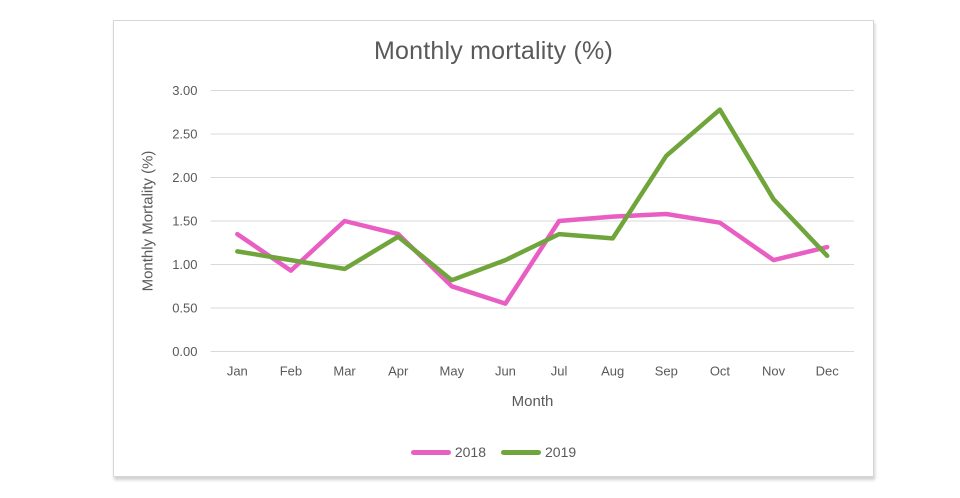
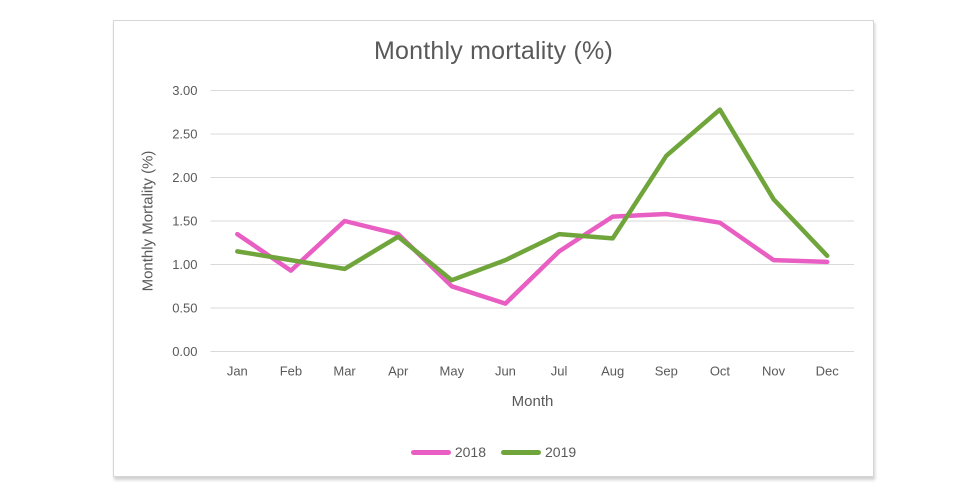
2018/Jul: 1.5 -> 1.1
2018/Dec: 1.2 -> 1.0
